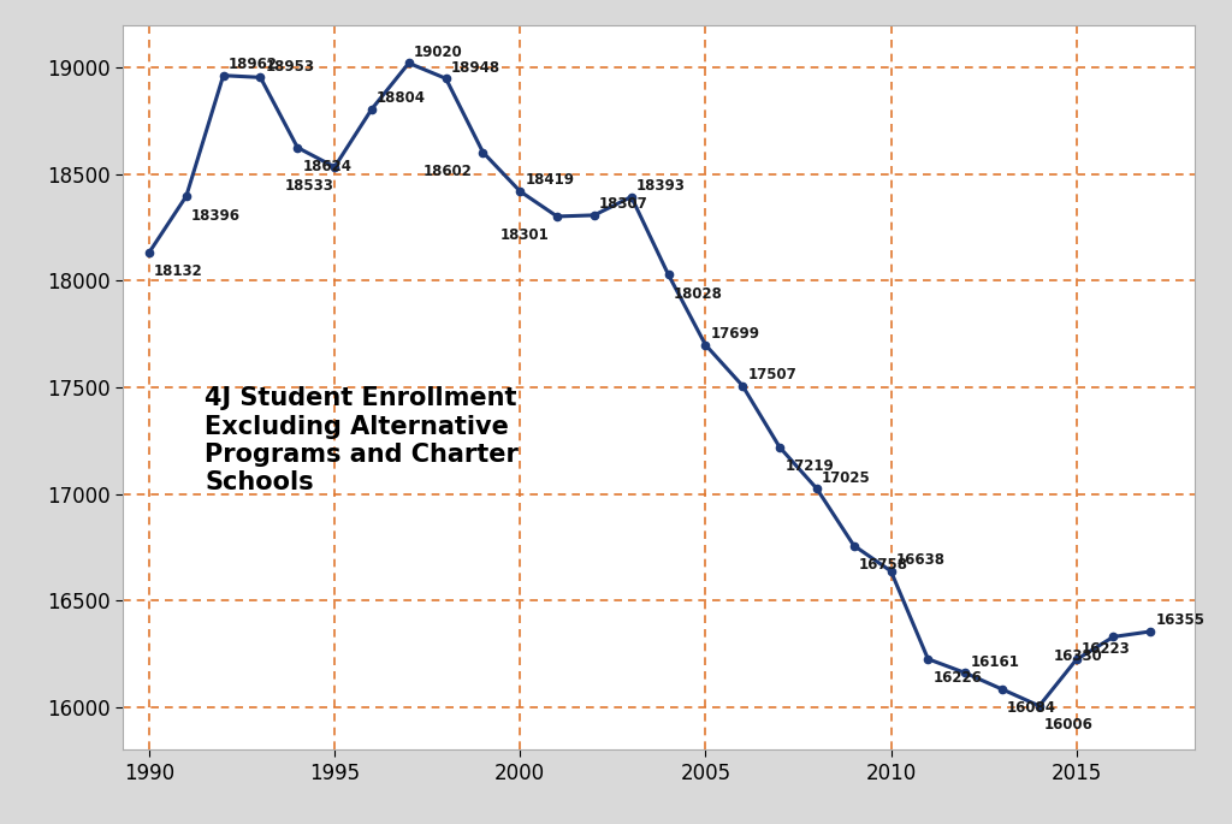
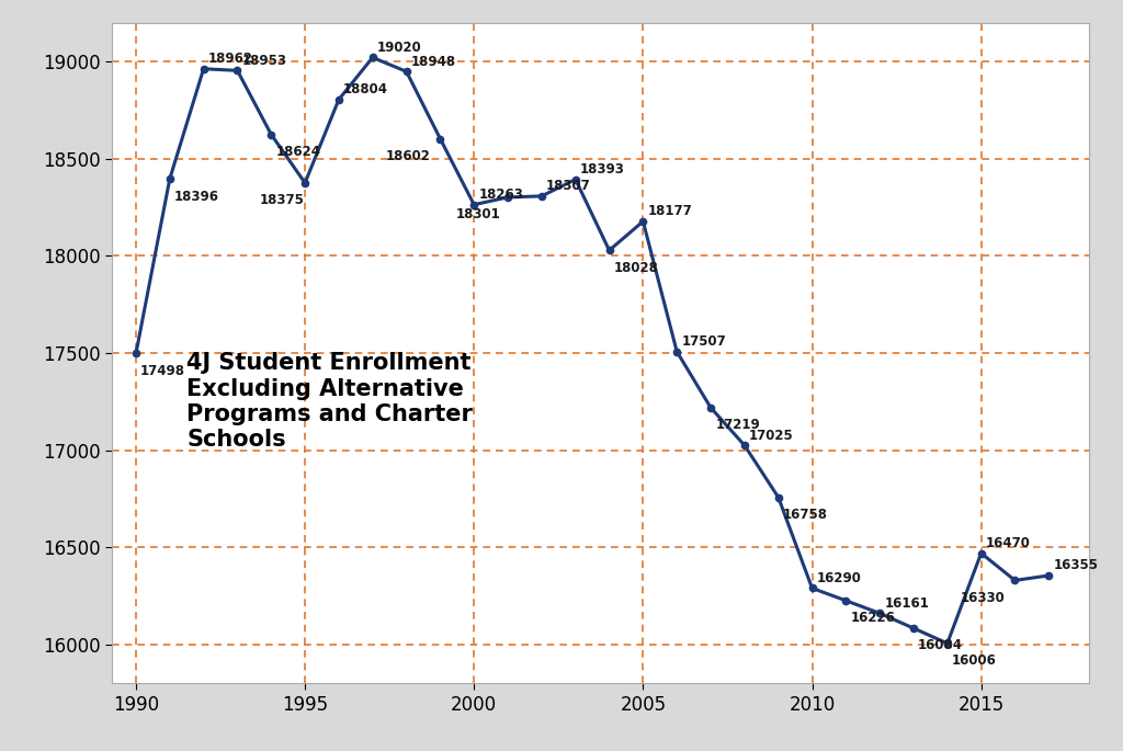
1990: 18132 -> 17498
1995: 18533 -> 18375
2000: 18419 -> 18263
2005: 17699 -> 18177
2010: 16640 -> 16290
2015: 16220 -> 16470
